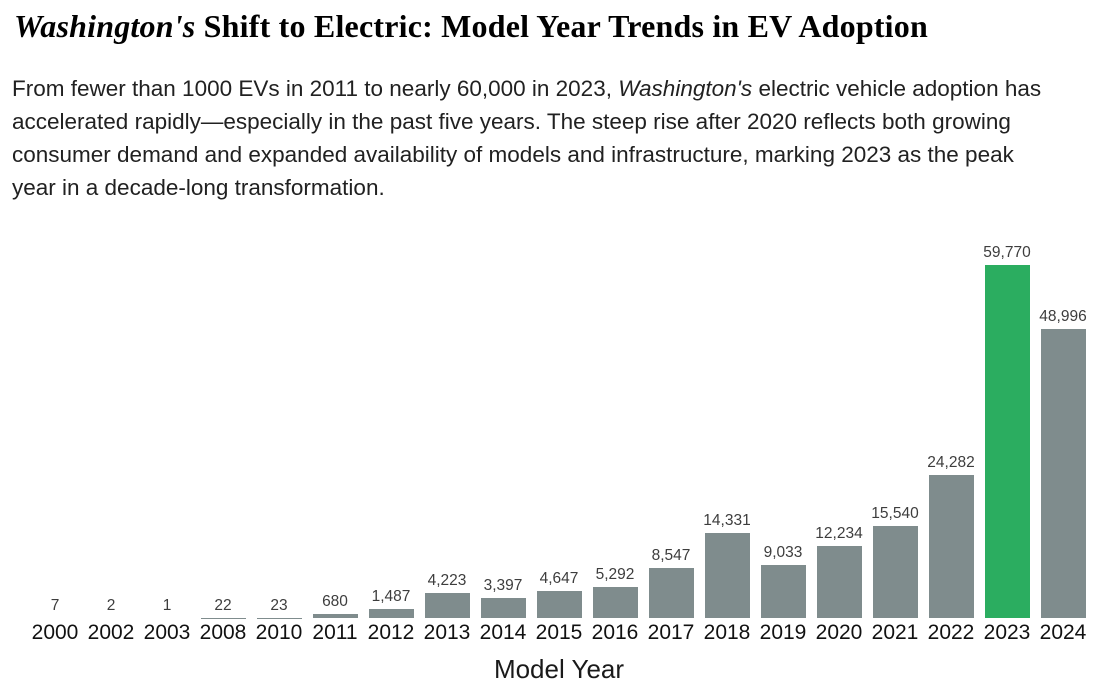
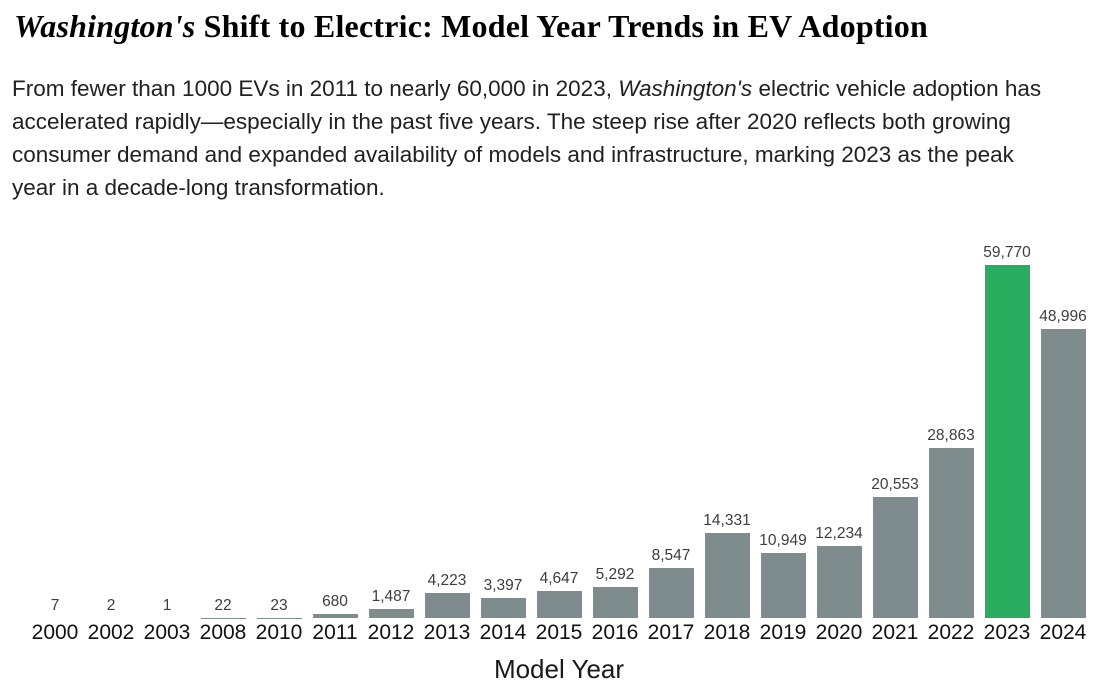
2019: 9,033 -> 10,949
2021: 15,540 -> 20,553
2022: 24,282 -> 28,863
